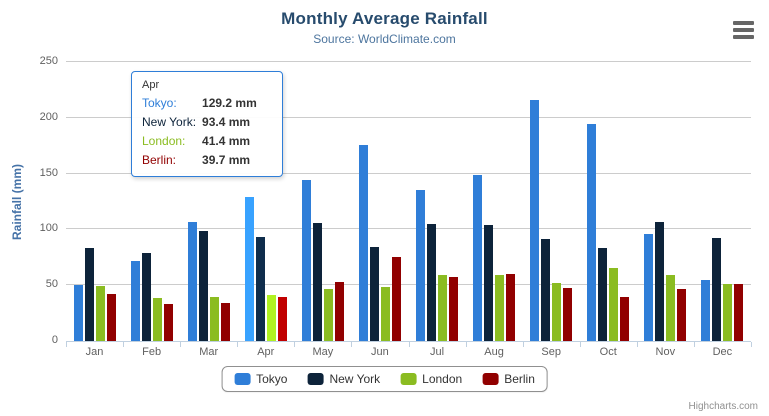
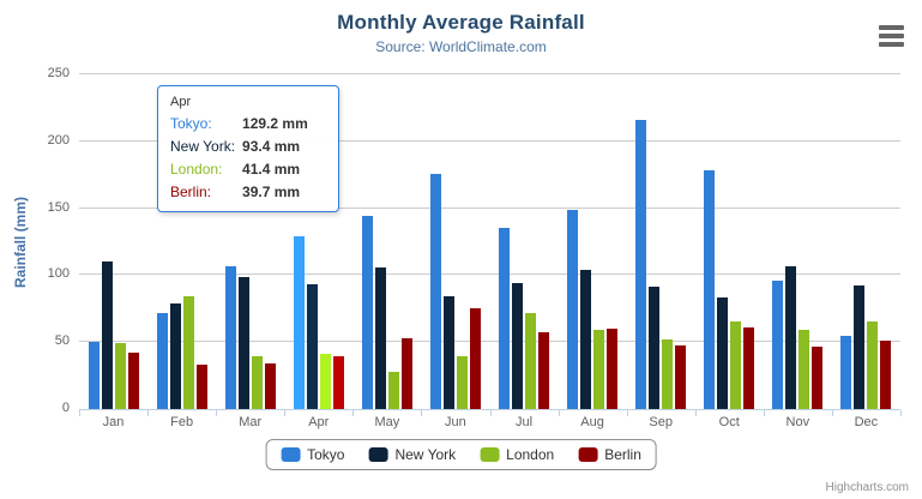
New York/Jan: 84 -> 110
London/Feb: 39 -> 84
London/May: 47 -> 28
London/Jun: 48 -> 39
New York/Jul: 105 -> 94
London/Jul: 59 -> 72
Tokyo/Oct: 194 -> 178
Berlin/Oct: 39 -> 61
London/Dec: 51 -> 65
